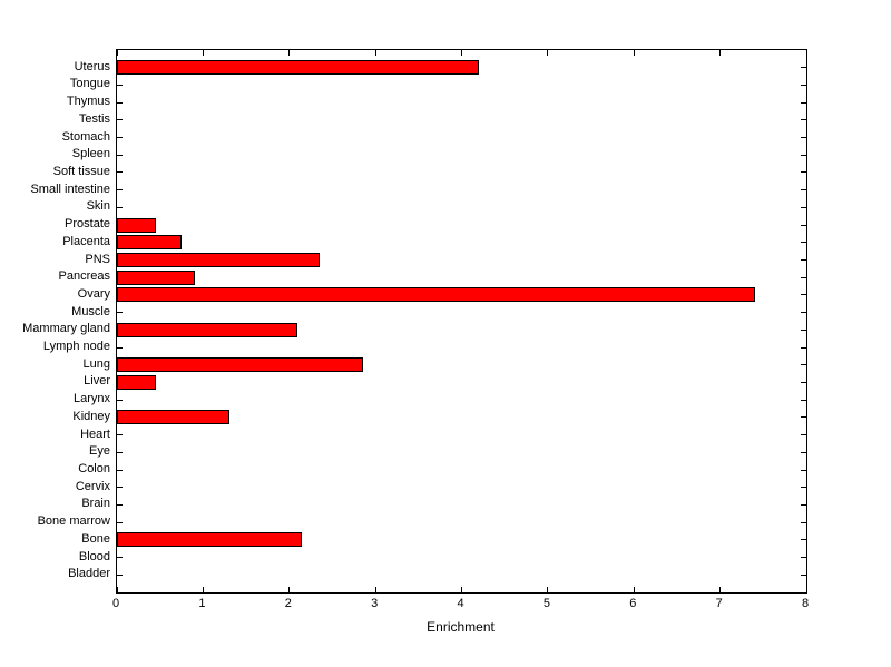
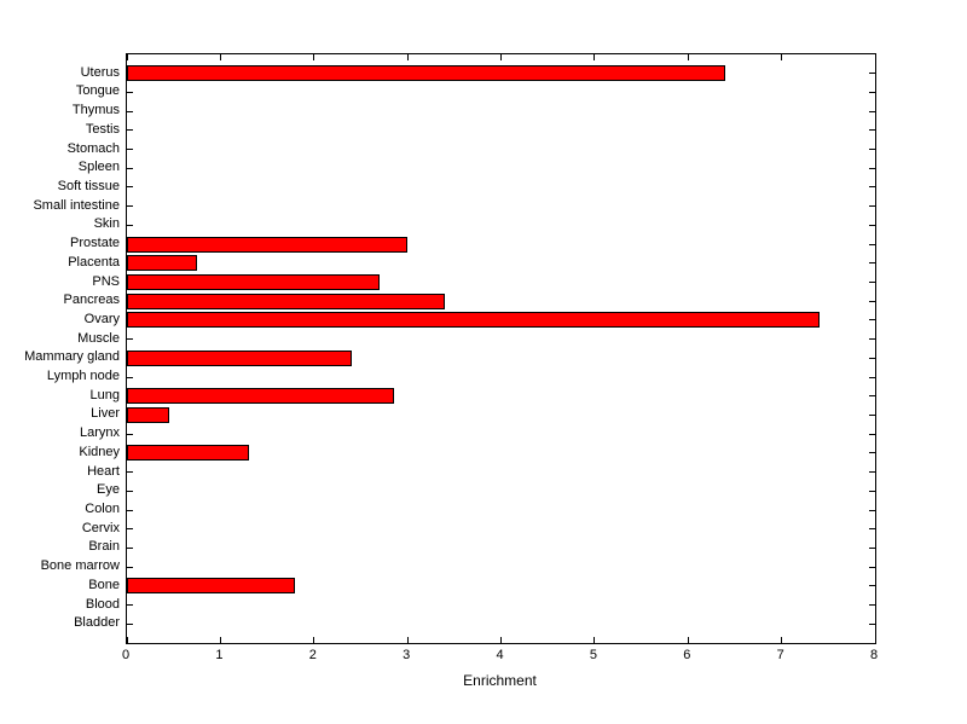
Uterus: 4.2 -> 6.4
Prostate: 0.5 -> 3.0
PNS: 2.4 -> 2.7
Pancreas: 0.9 -> 3.4
Mammary gland: 2.1 -> 2.4
Bone: 2.1 -> 1.8
